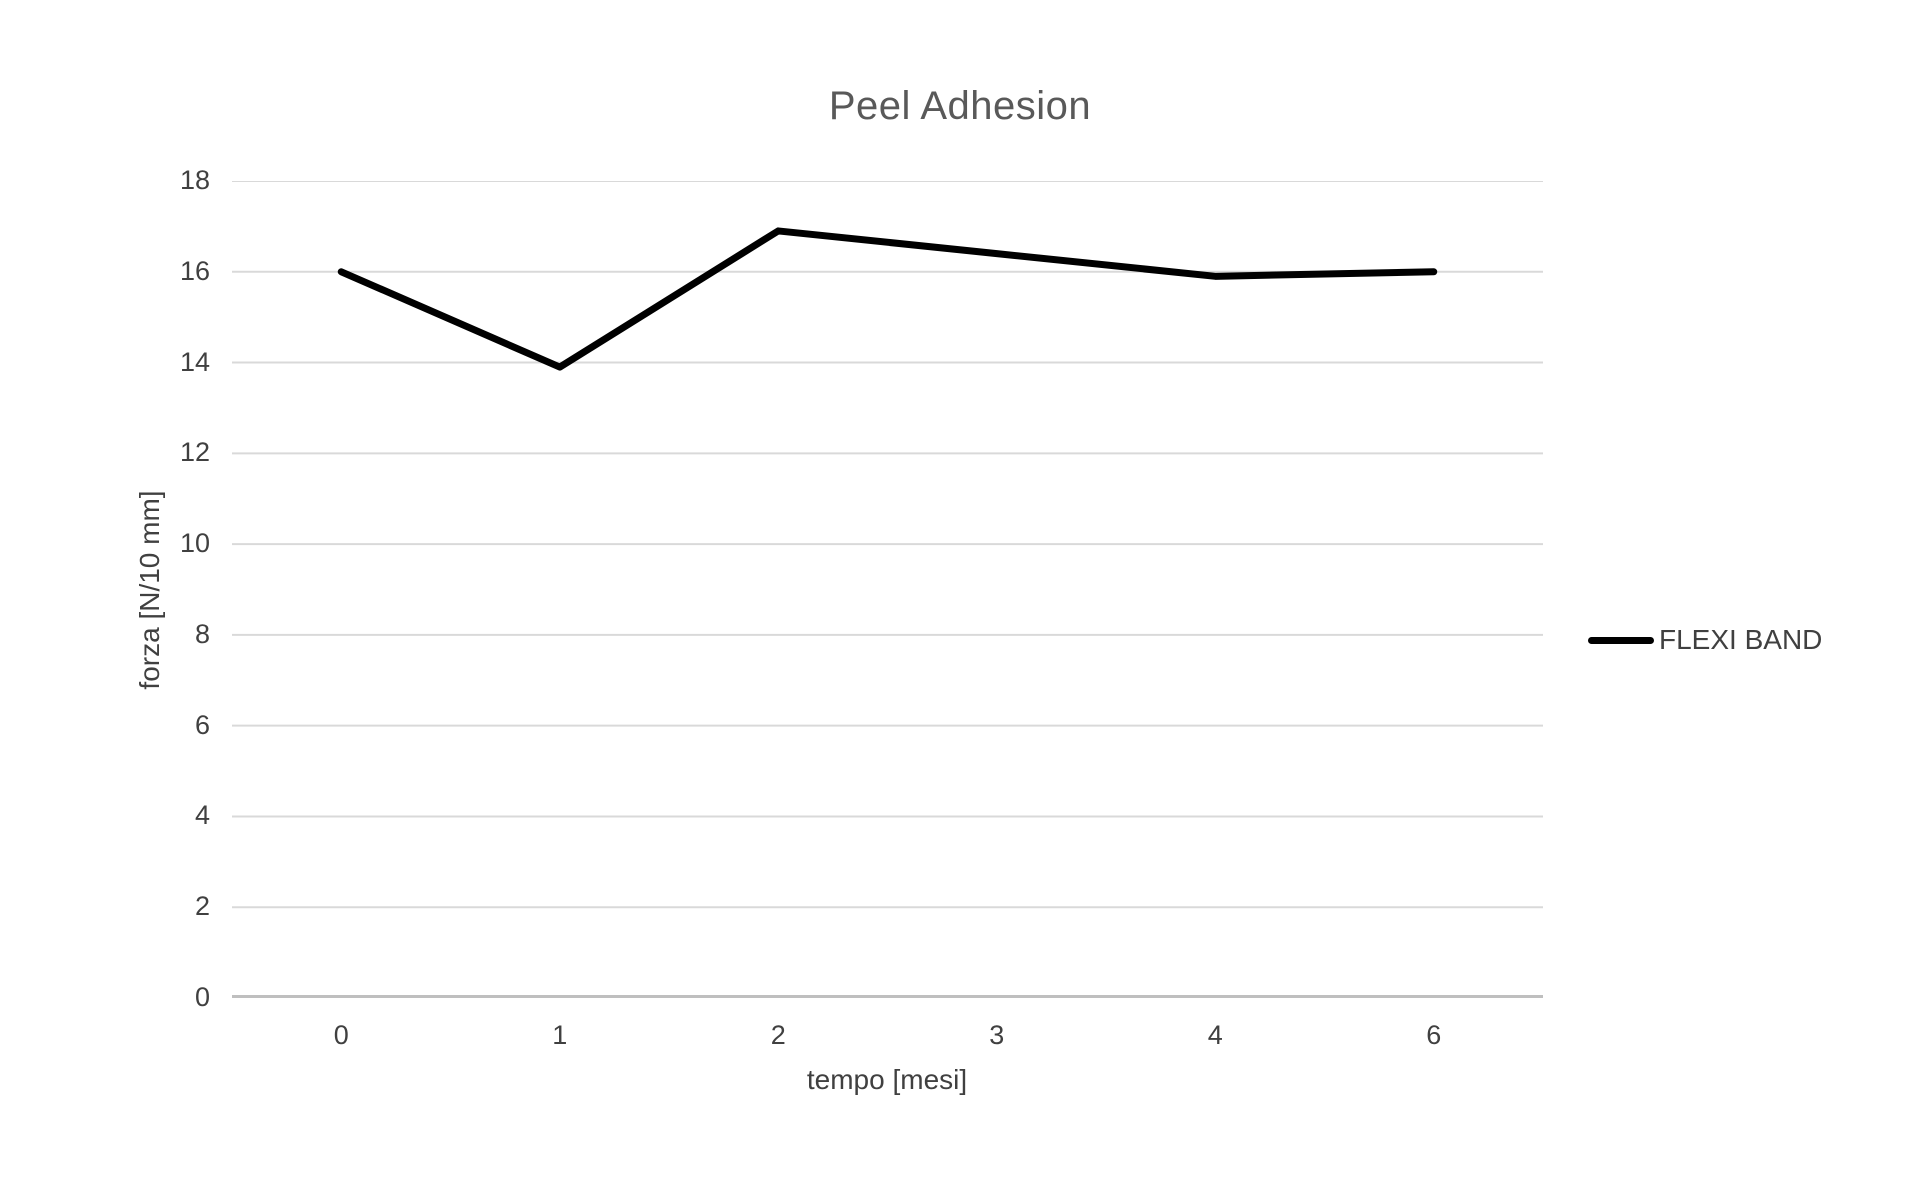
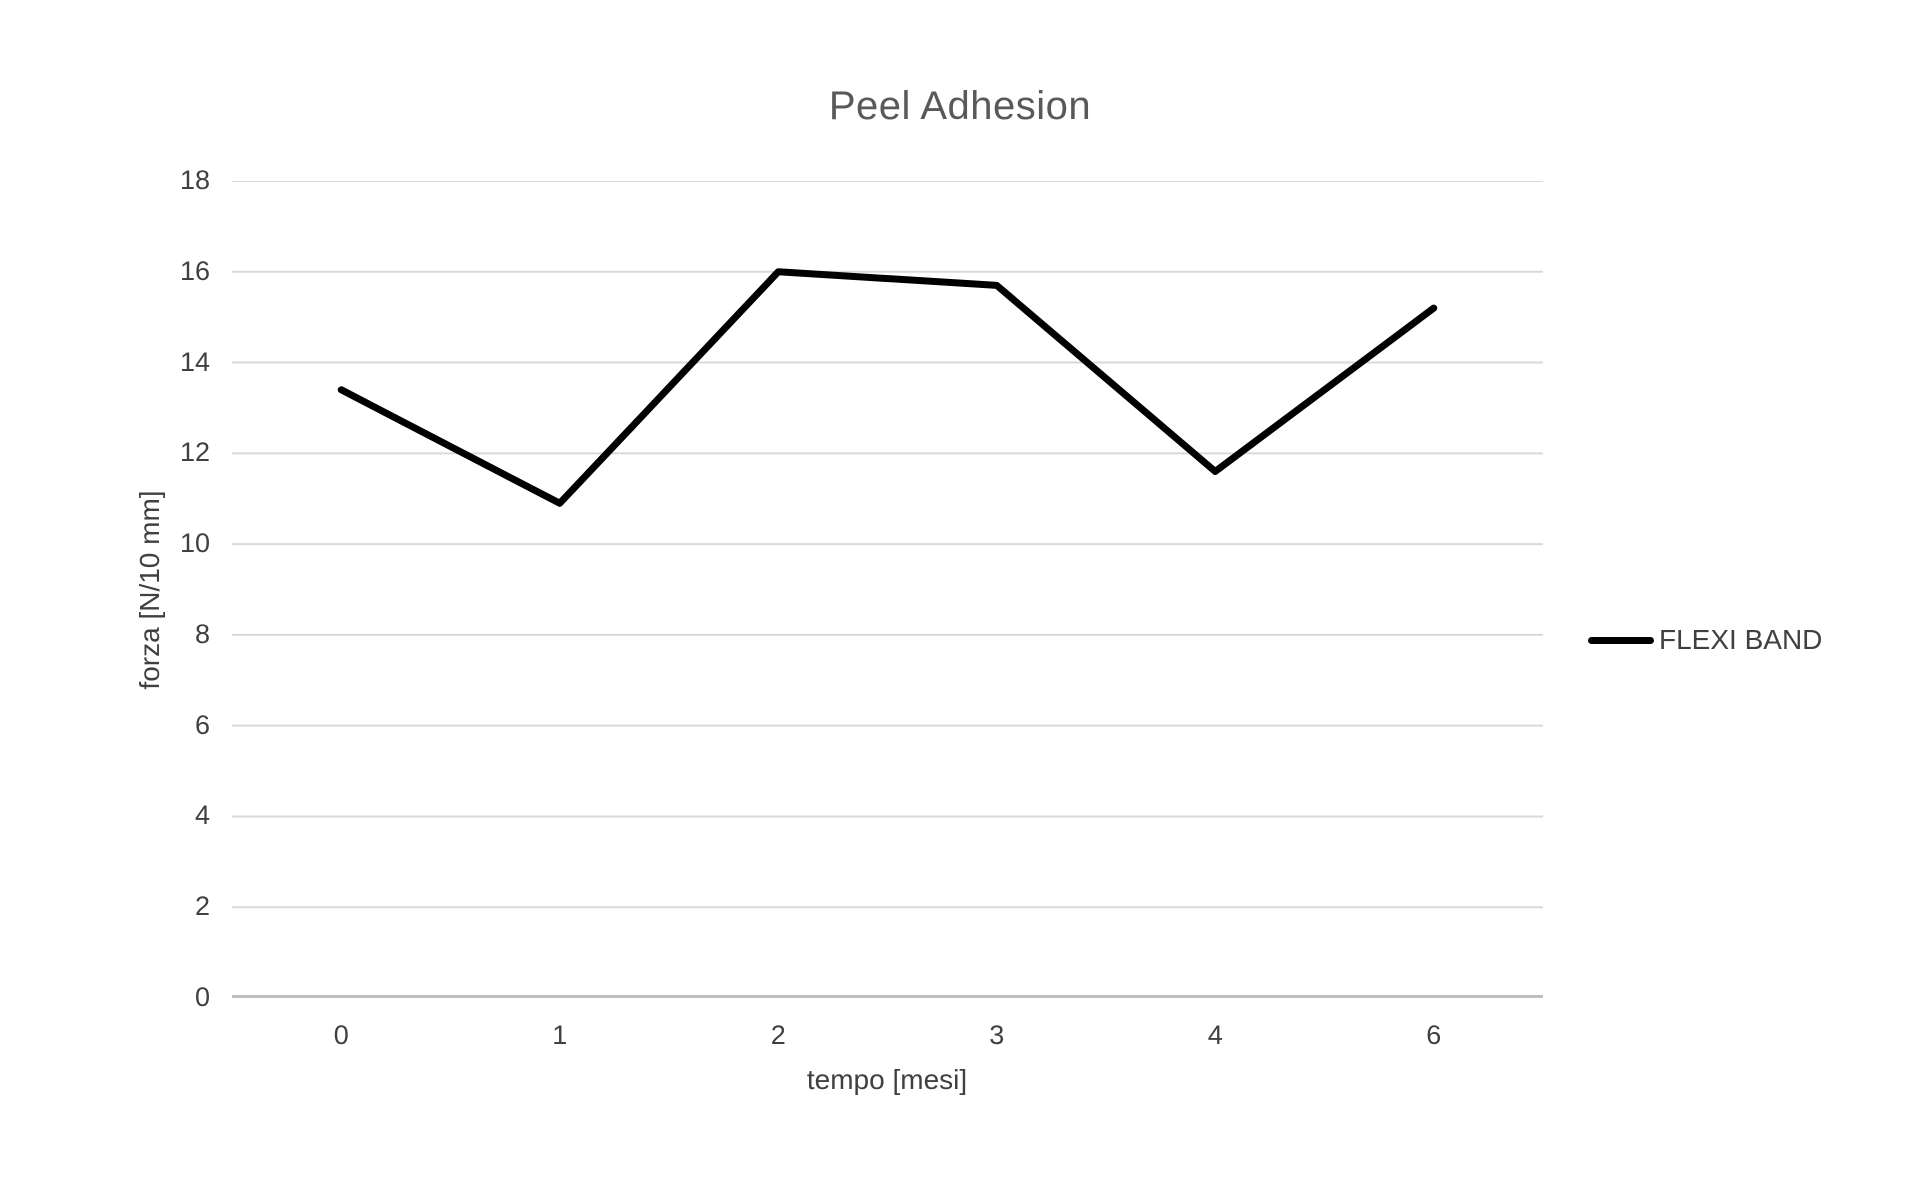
0: 16.0 -> 13.4
1: 13.9 -> 10.9
2: 16.9 -> 16.0
3: 16.4 -> 15.7
4: 15.9 -> 11.6
6: 16.0 -> 15.2
